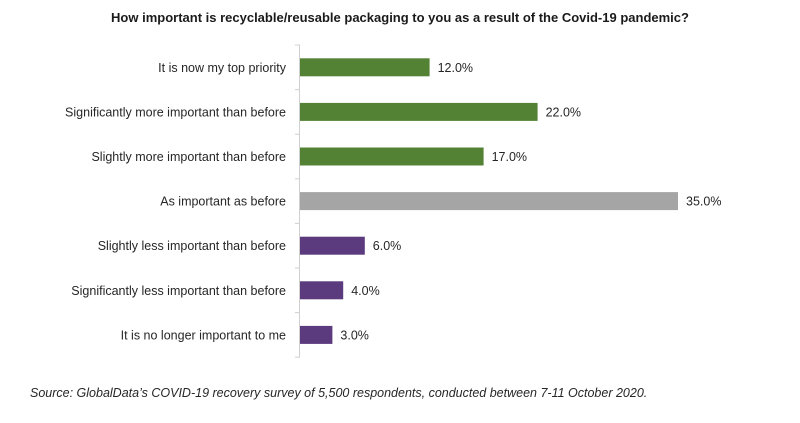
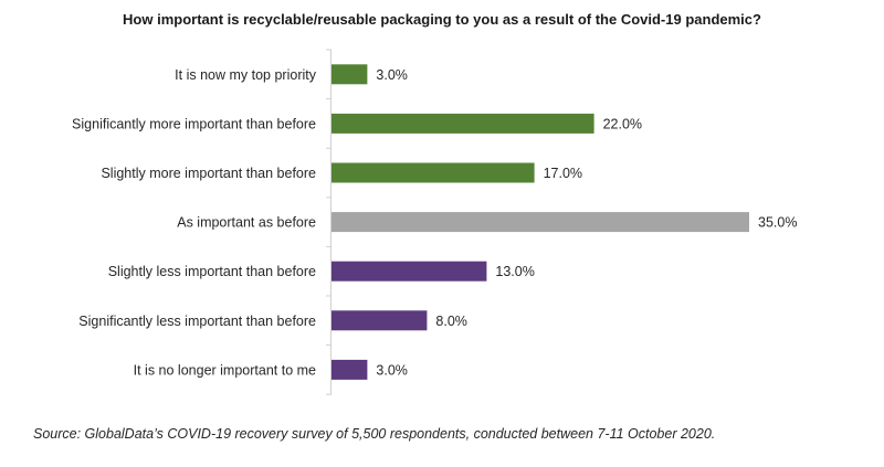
It is now my top priority: 12.0% -> 3.0%
Slightly less important than before: 6.0% -> 13.0%
Significantly less important than before: 4.0% -> 8.0%
